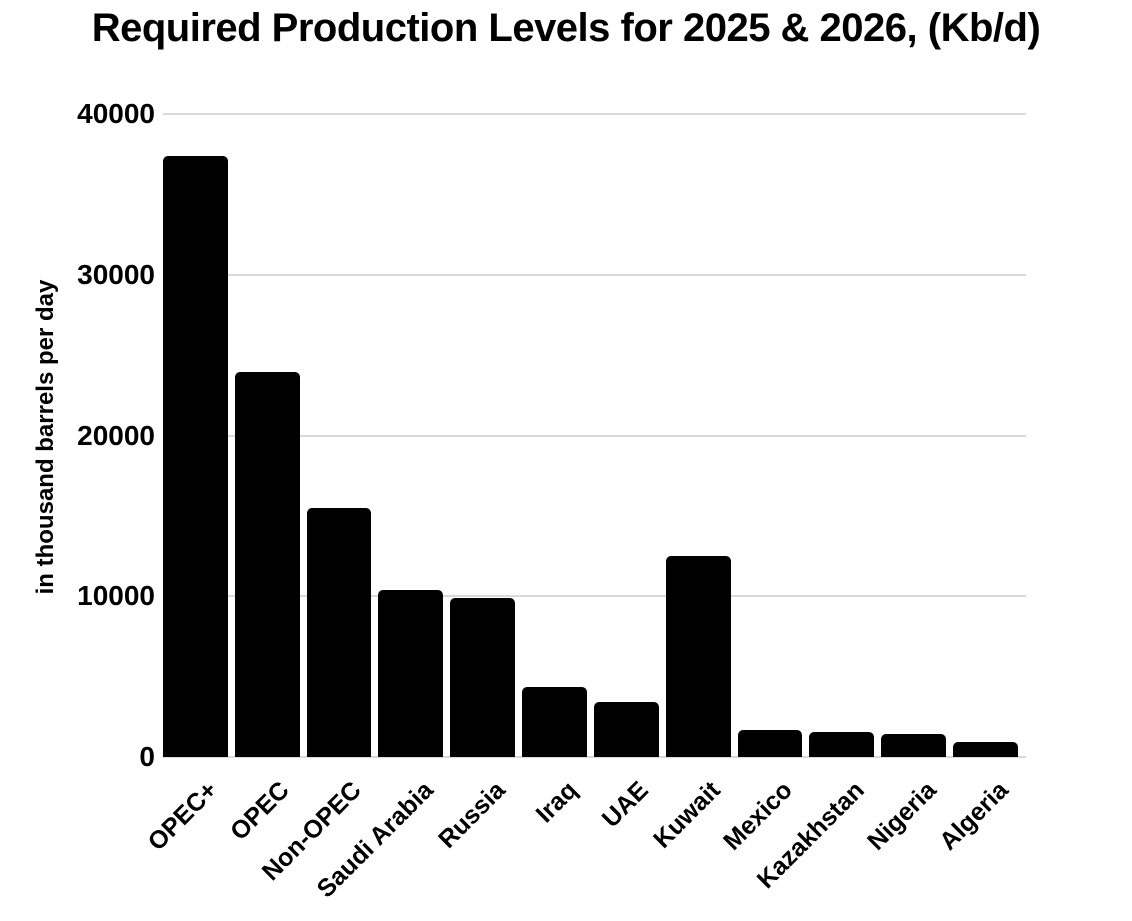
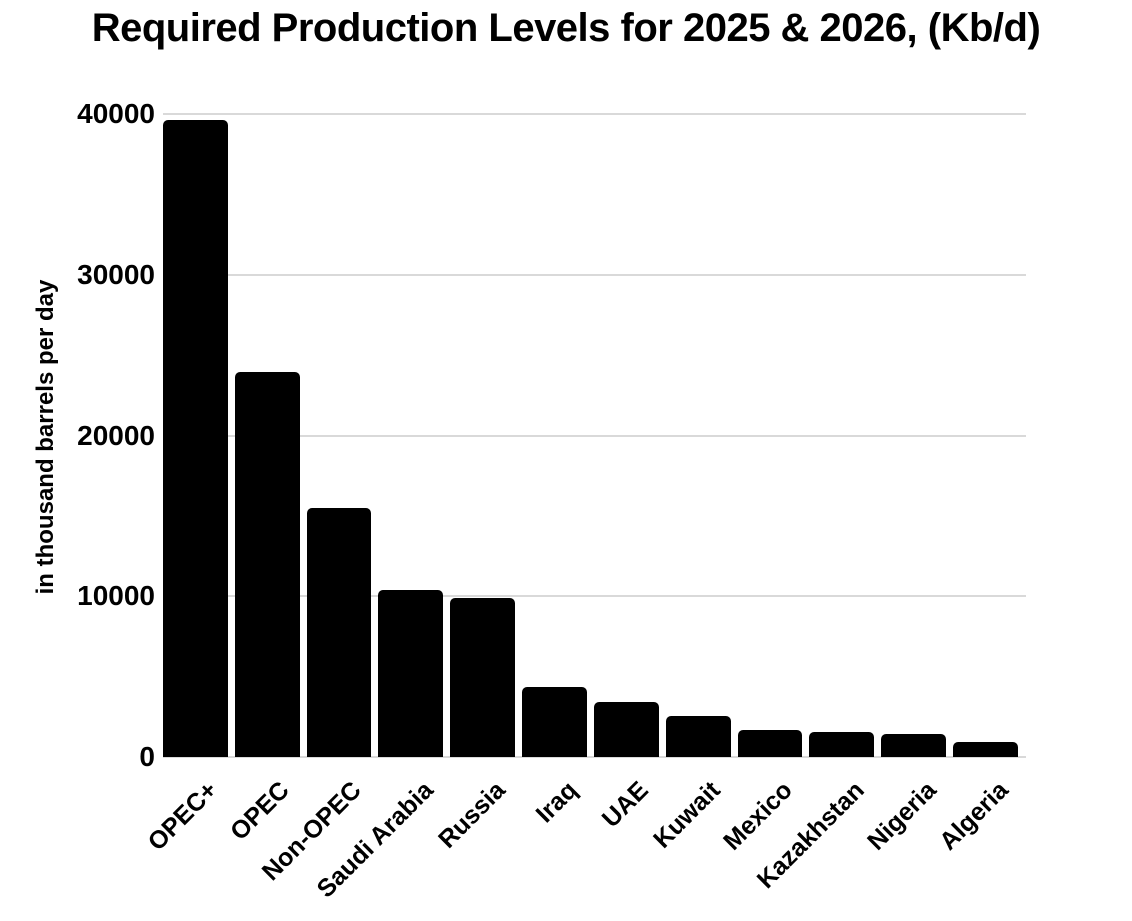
OPEC+: 37400 -> 39600
Kuwait: 12500 -> 2600
